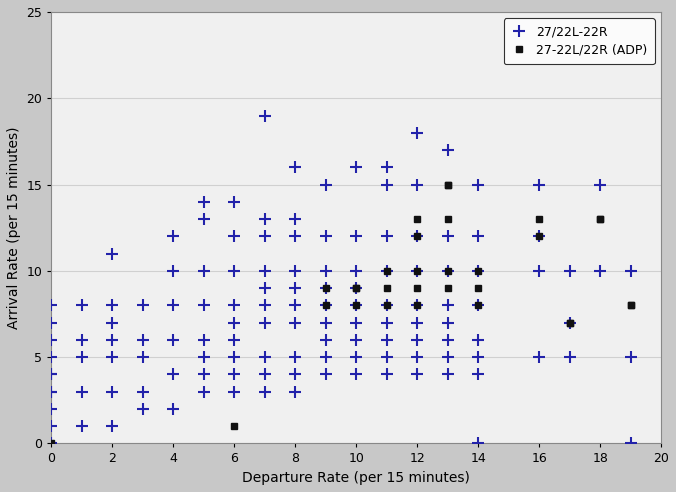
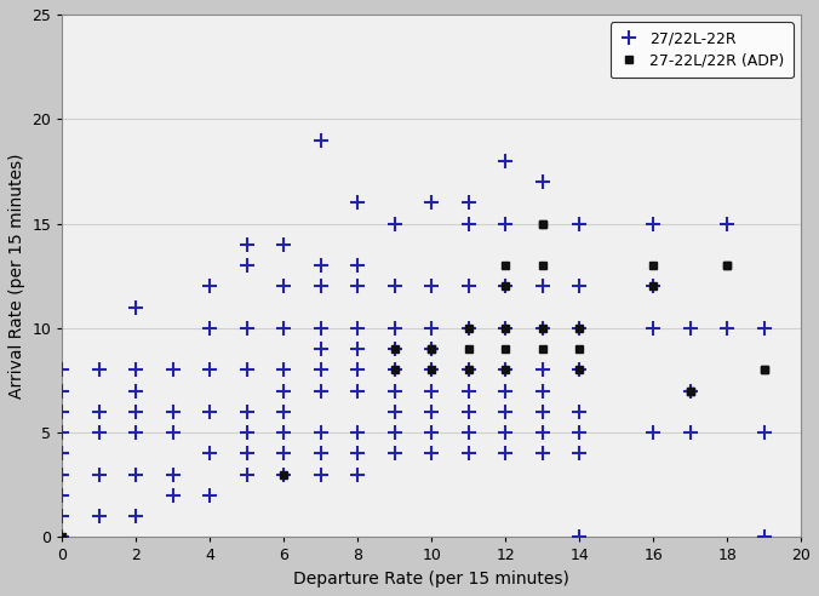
27-22L/22R (ADP)/6: 1 -> 3
